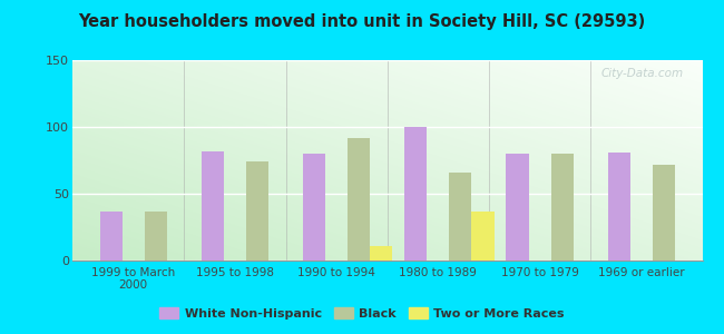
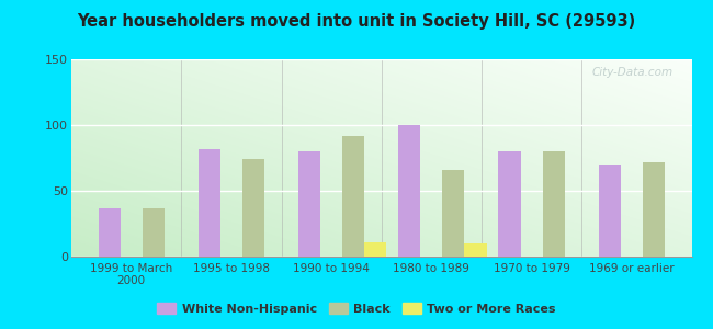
Two or More Races/1980 to 1989: 37 -> 10
White Non-Hispanic/1969 or earlier: 81 -> 70
